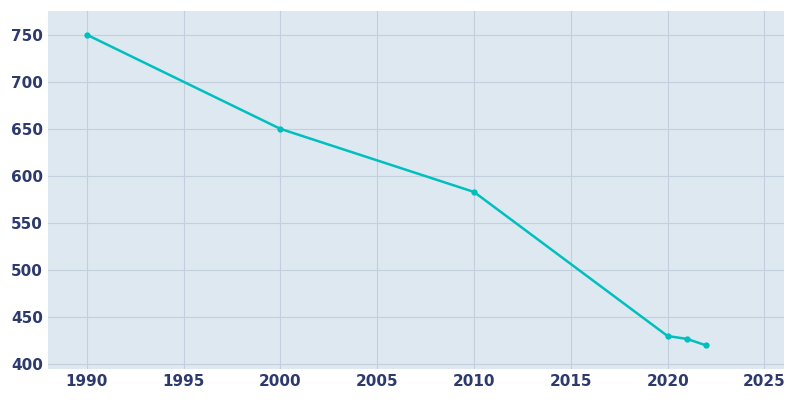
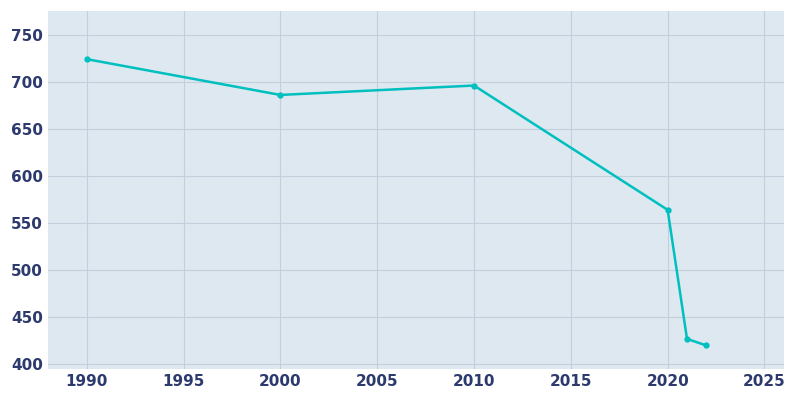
1990: 750 -> 724
2000: 650 -> 686
2010: 583 -> 696
2020: 430 -> 564
